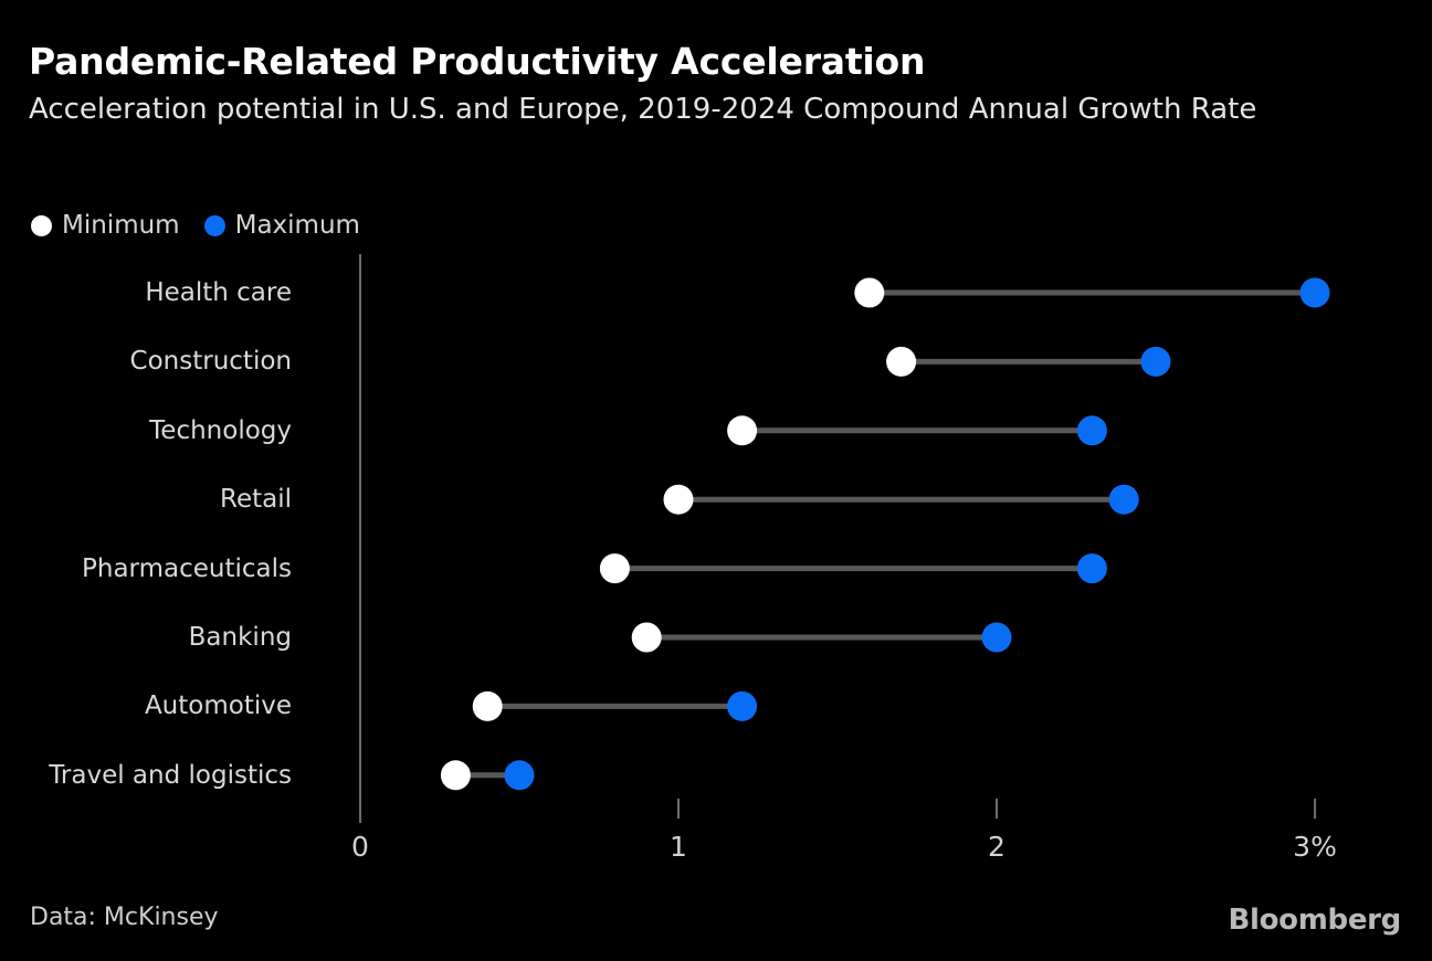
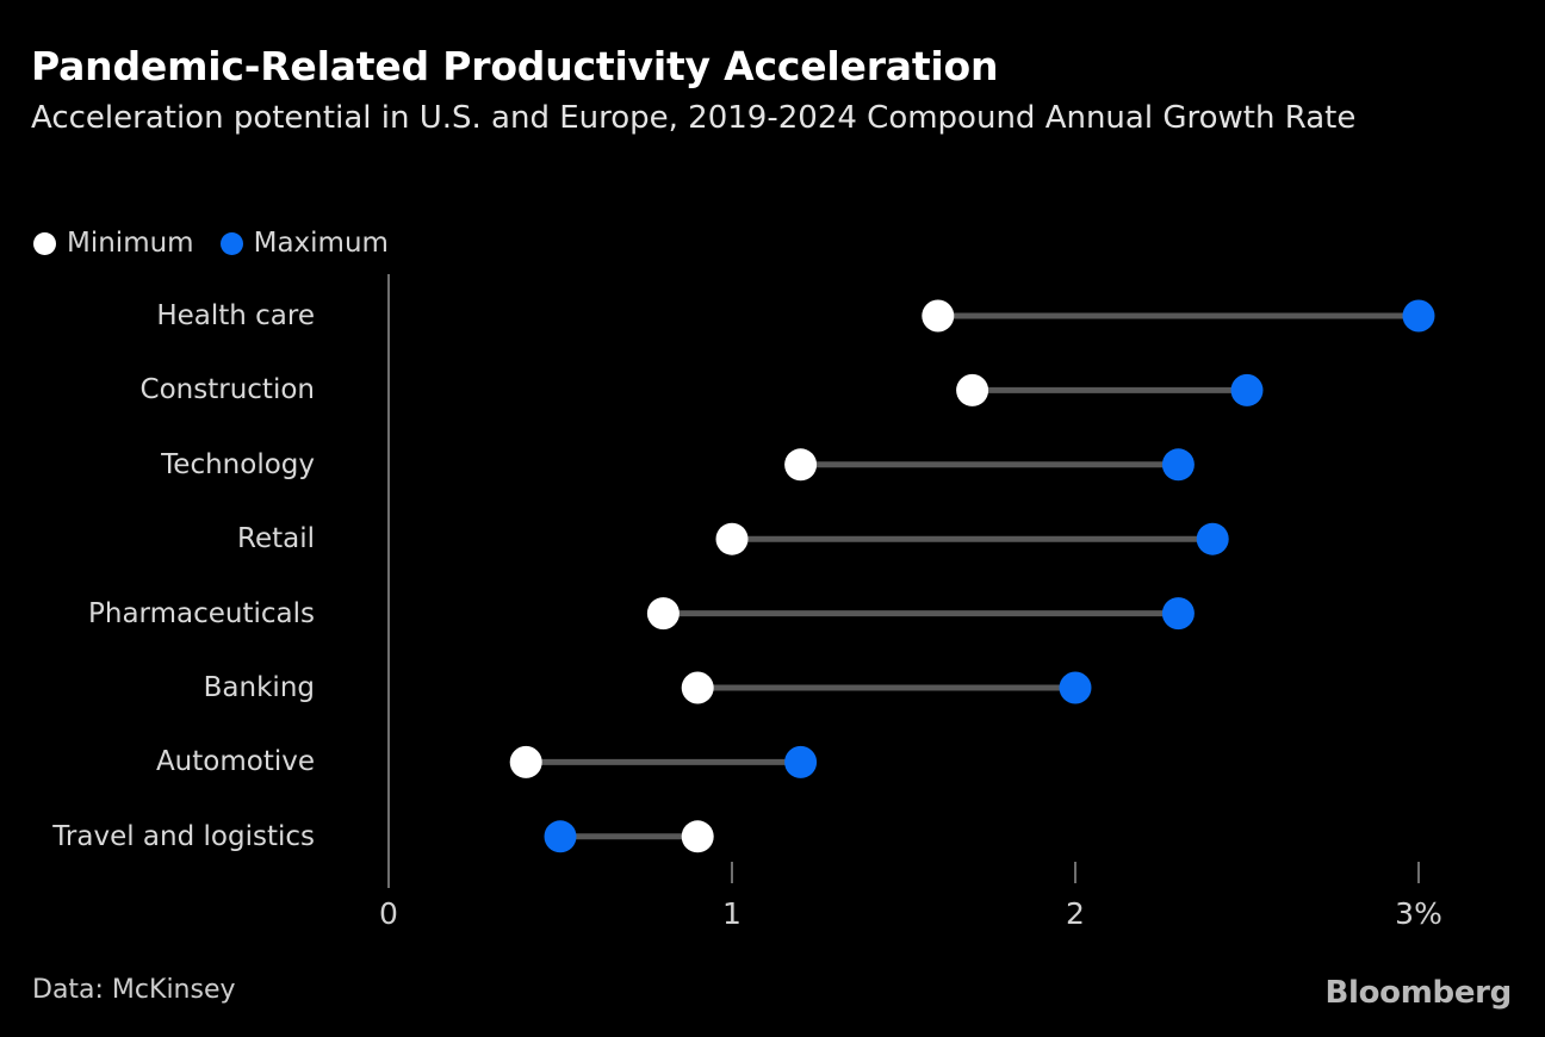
Minimum/Travel and logistics: 0.3% -> 0.9%
